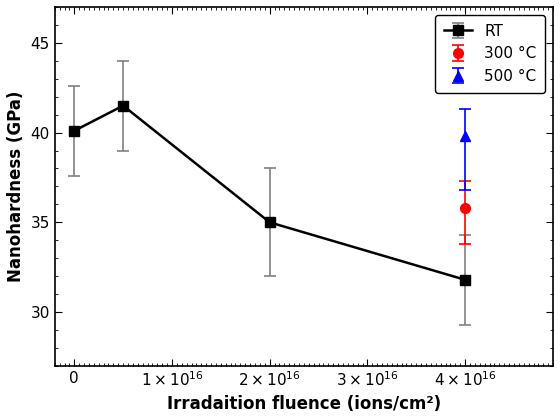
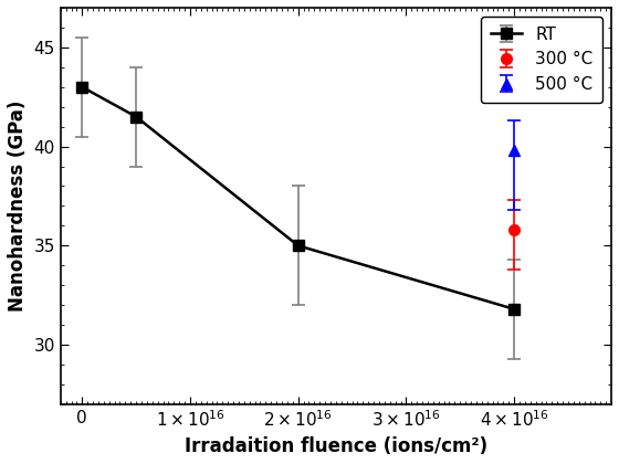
0: 40.1 -> 43.0
